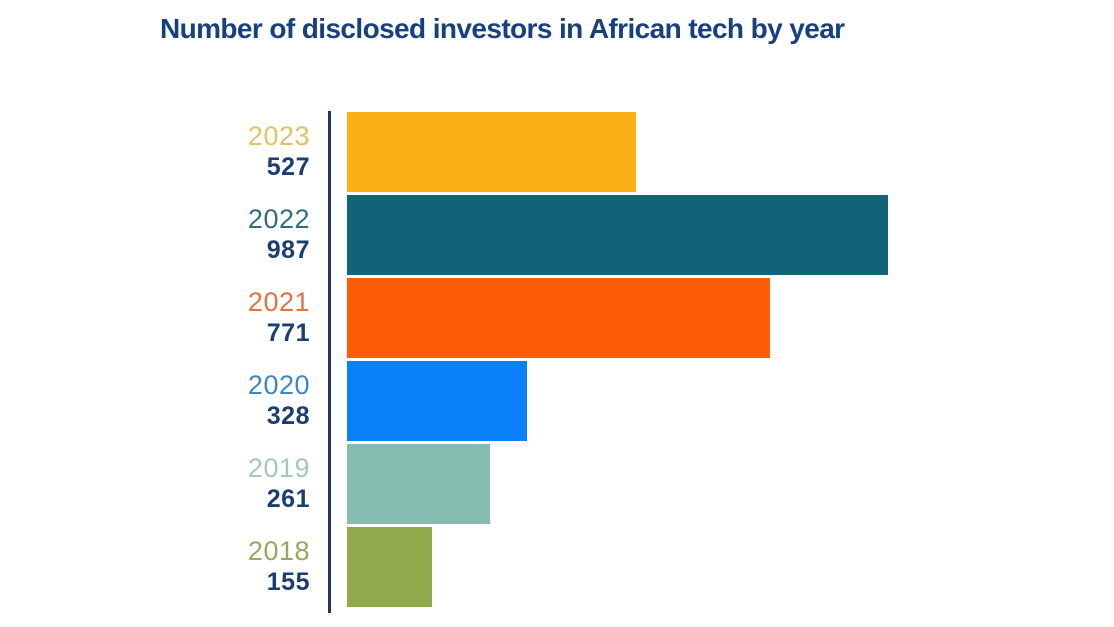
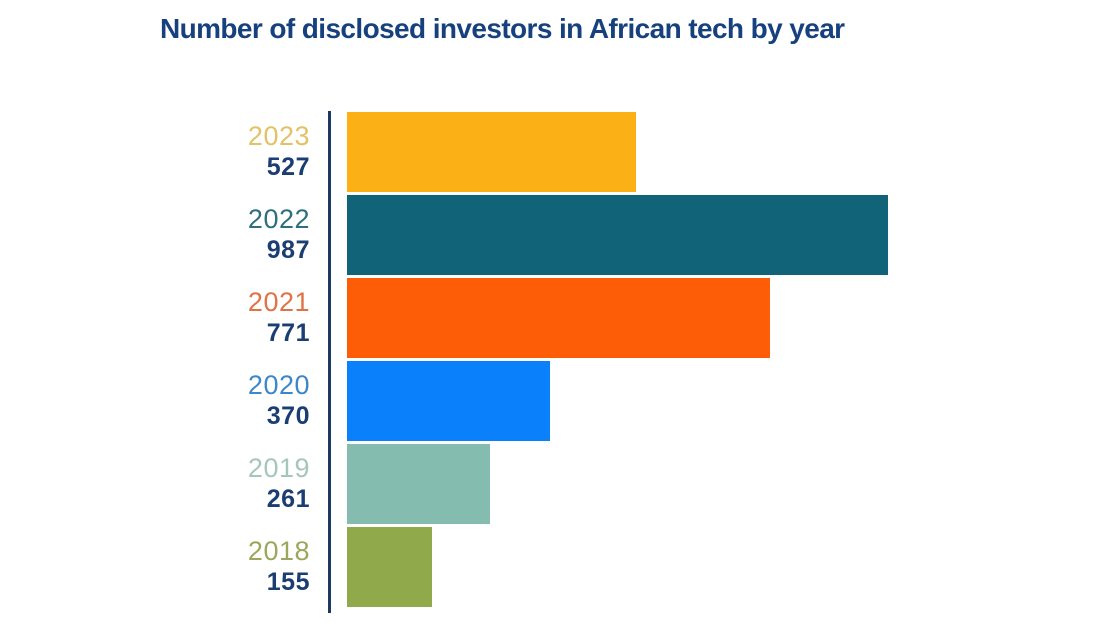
2020: 328 -> 370
